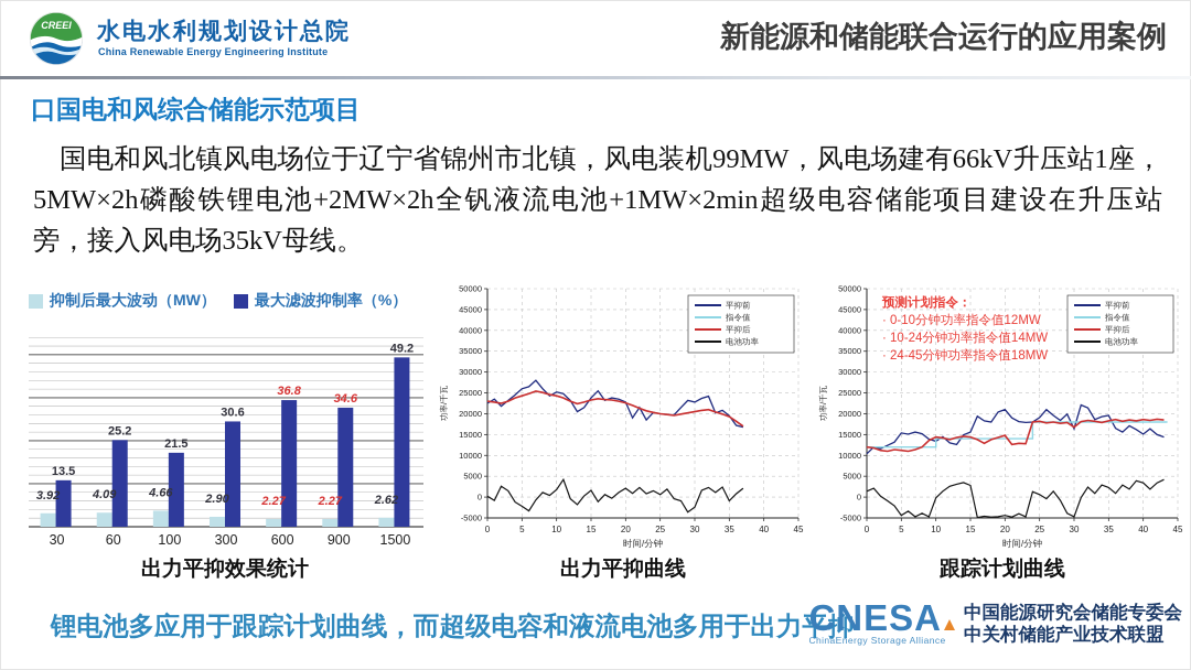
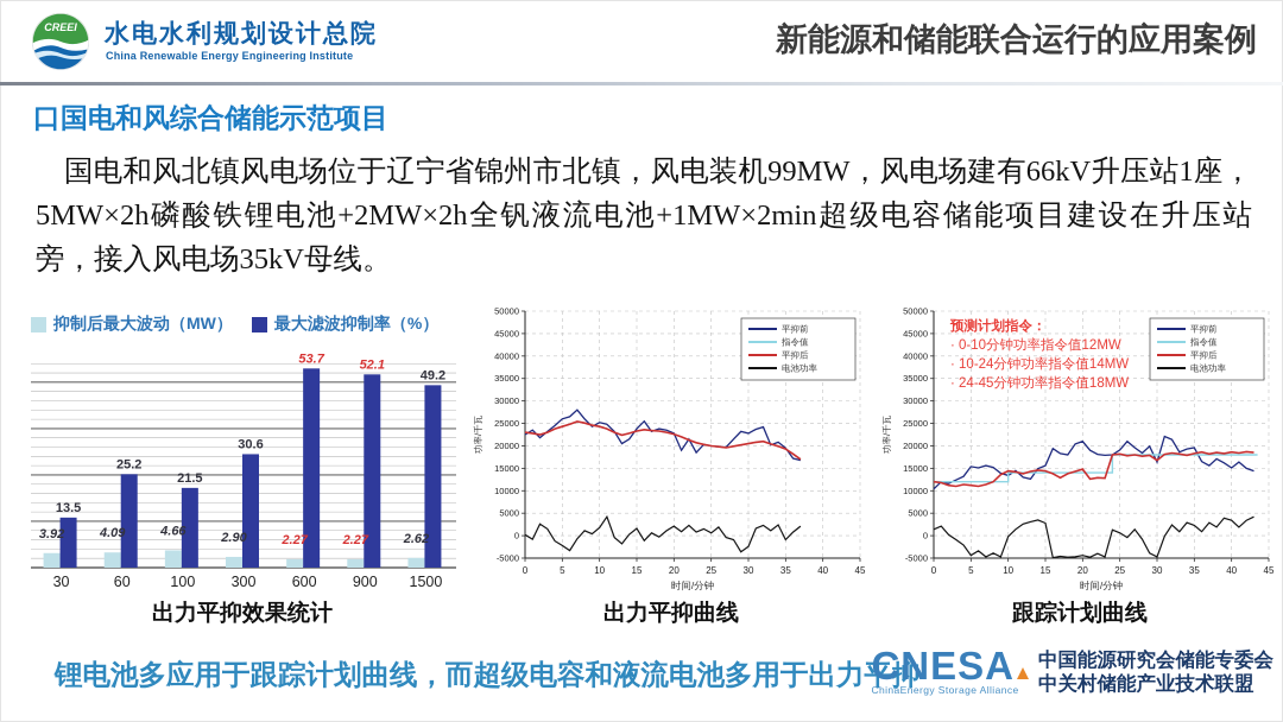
出力平抑效果统计/最大滤波抑制率（%）/600: 36.8 -> 53.7
出力平抑效果统计/最大滤波抑制率（%）/900: 34.6 -> 52.1
